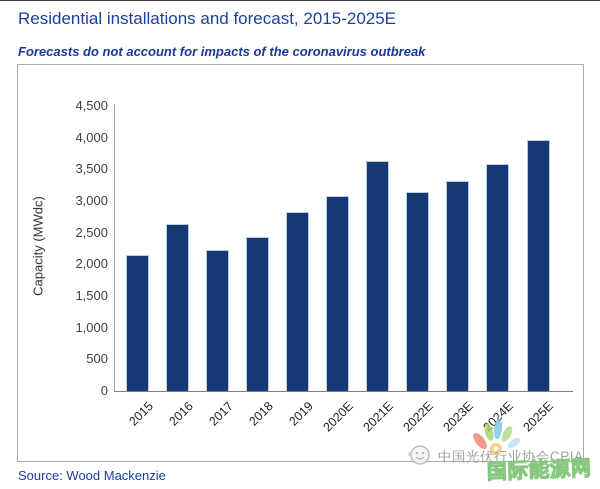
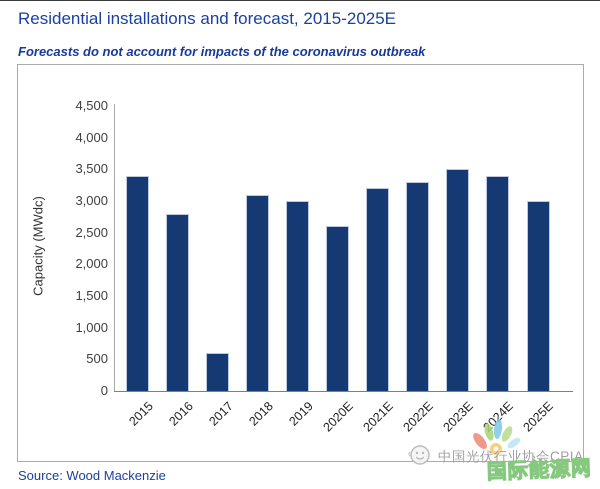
2015: 2200 -> 3400
2016: 2600 -> 2800
2017: 2200 -> 600
2018: 2400 -> 3100
2019: 2800 -> 3000
2020E: 3100 -> 2600
2021E: 3600 -> 3200
2022E: 3200 -> 3300
2023E: 3300 -> 3500
2024E: 3600 -> 3400
2025E: 4000 -> 3000
